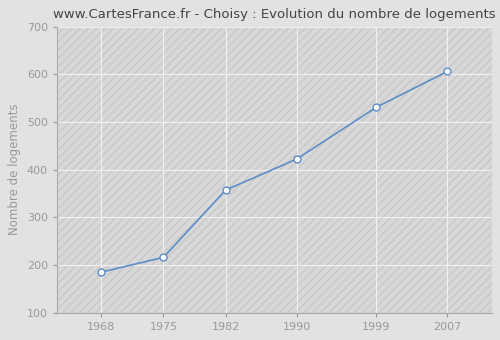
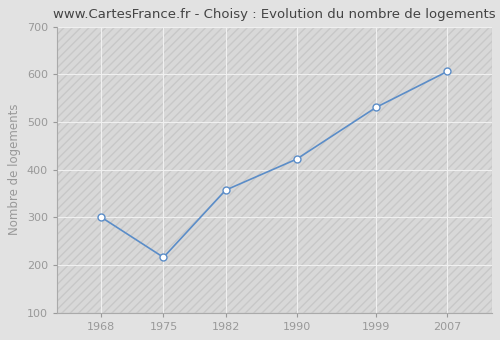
1968: 185 -> 300
